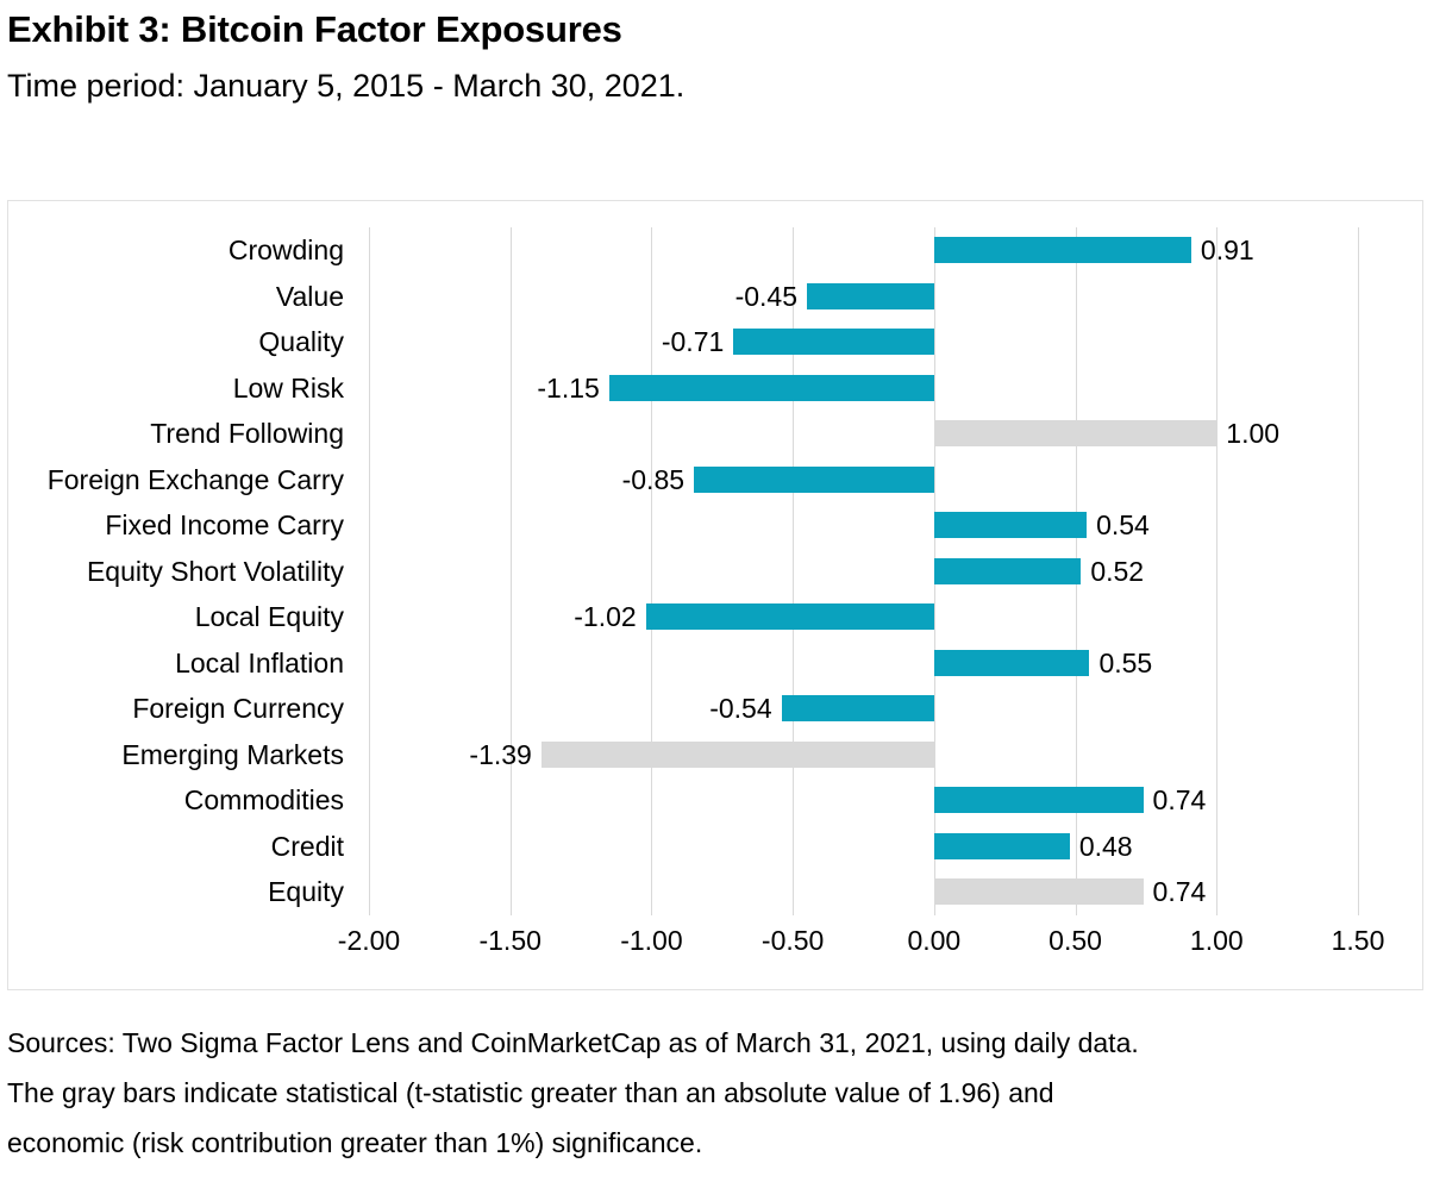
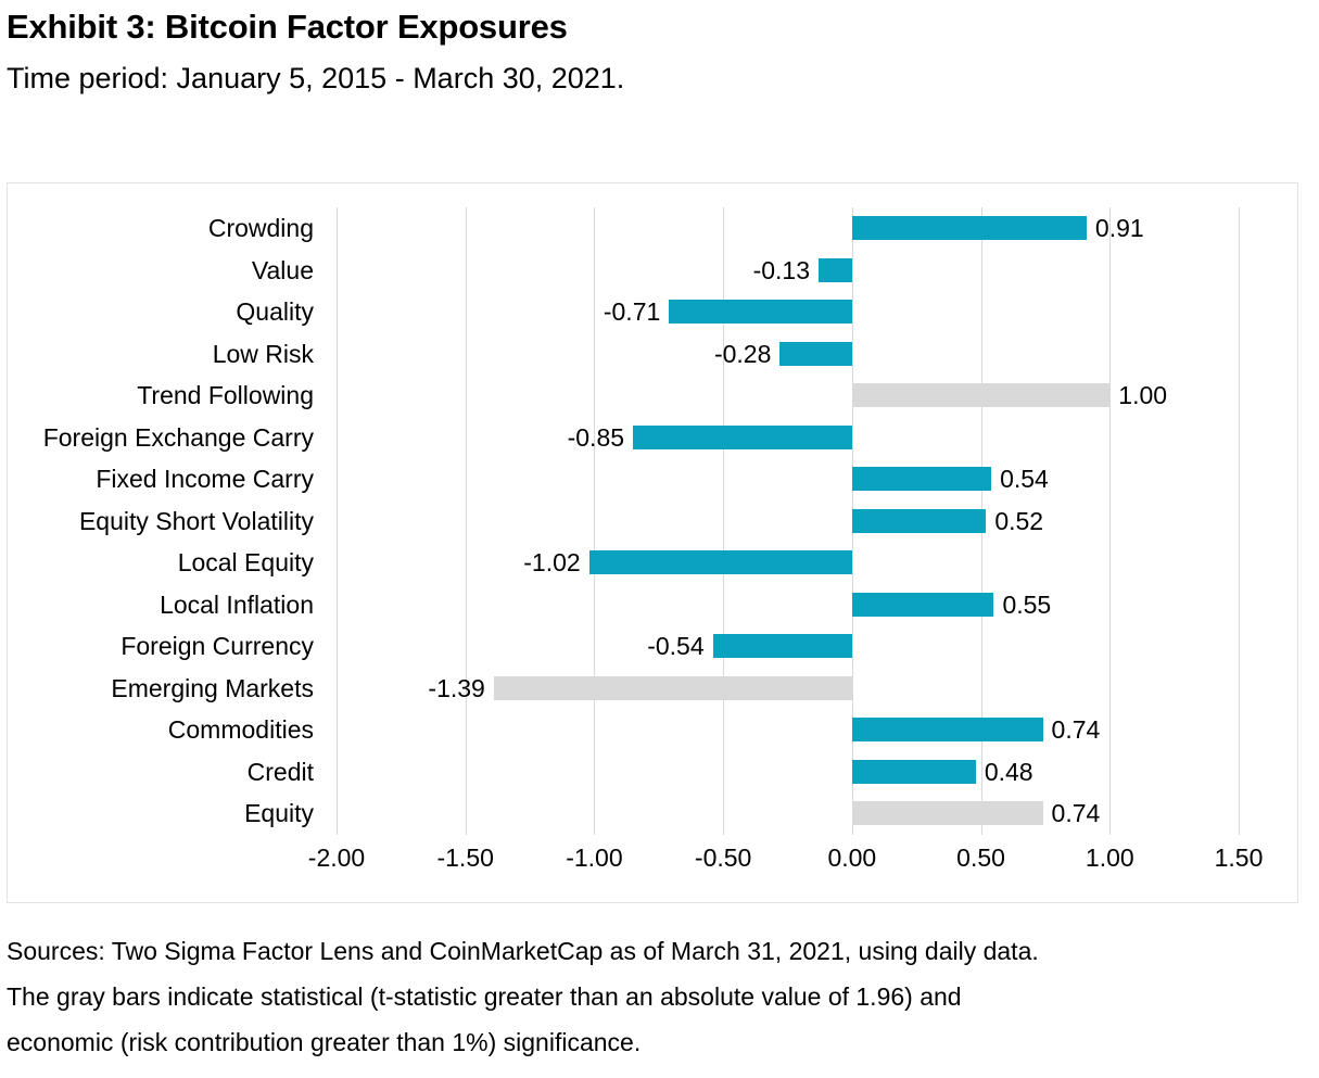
Value: -0.45 -> -0.13
Low Risk: -1.15 -> -0.28
